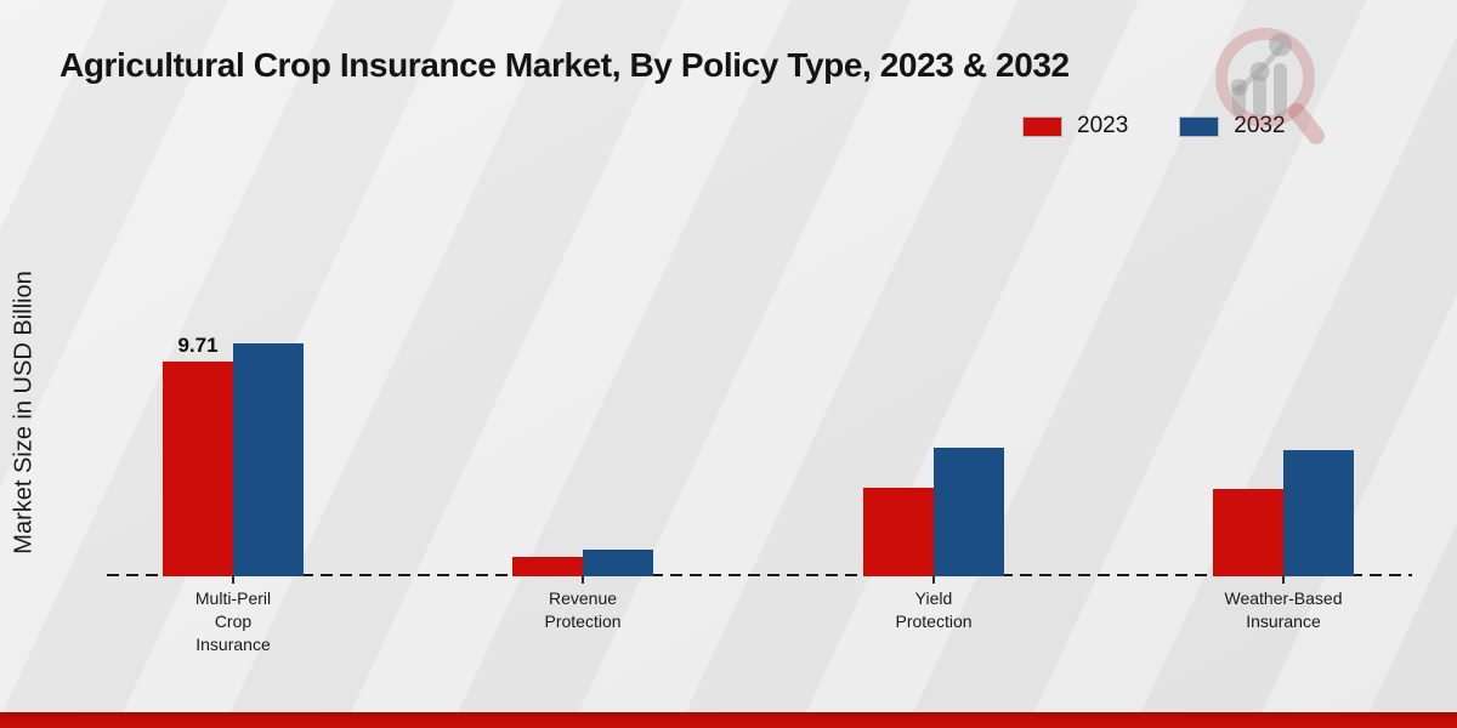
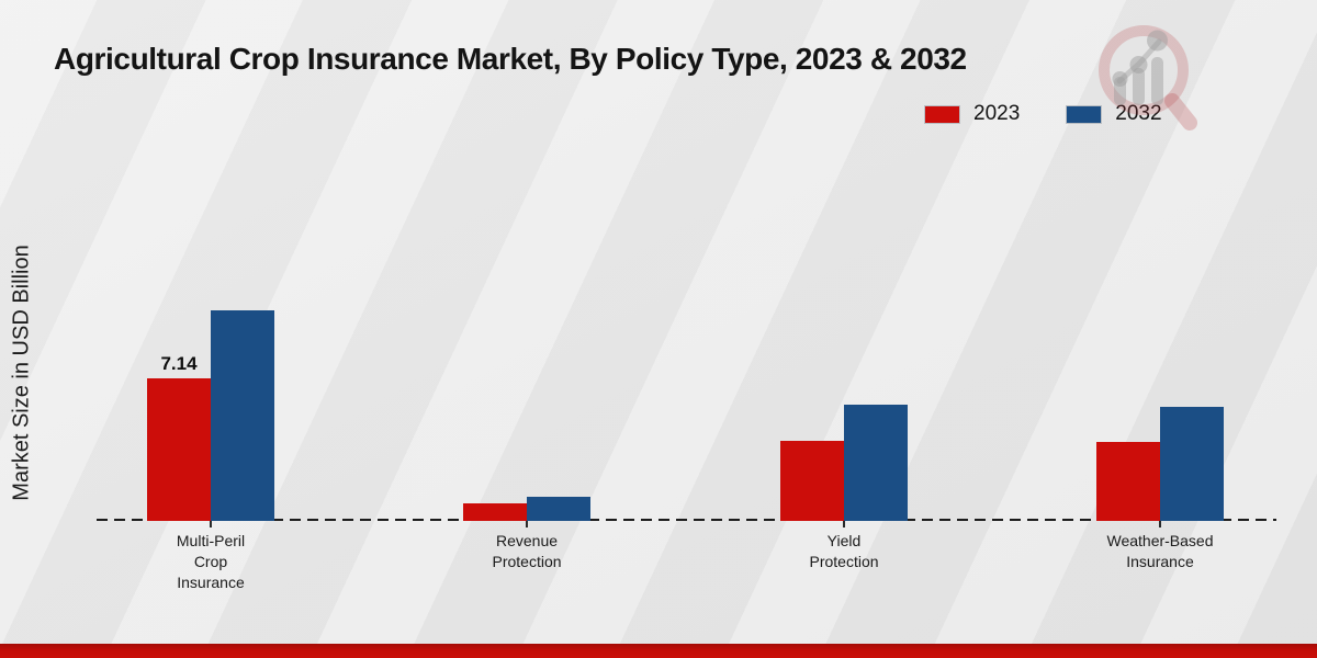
2023/Multi-Peril Crop Insurance: 9.71 -> 7.14
